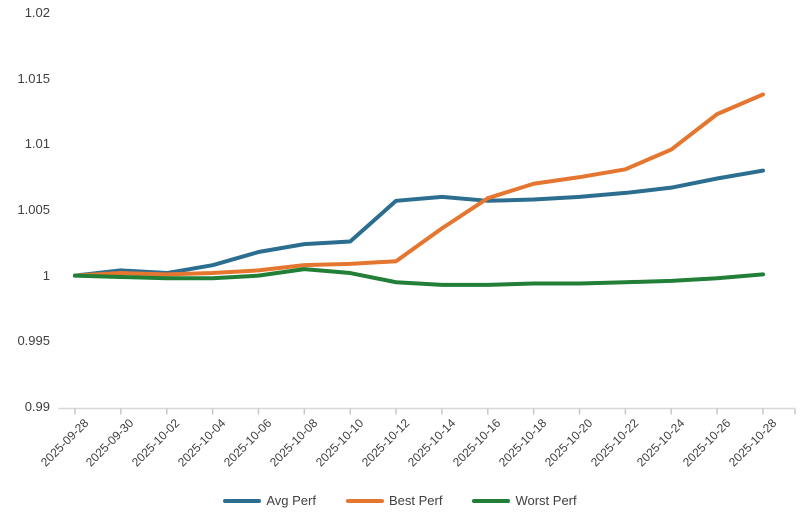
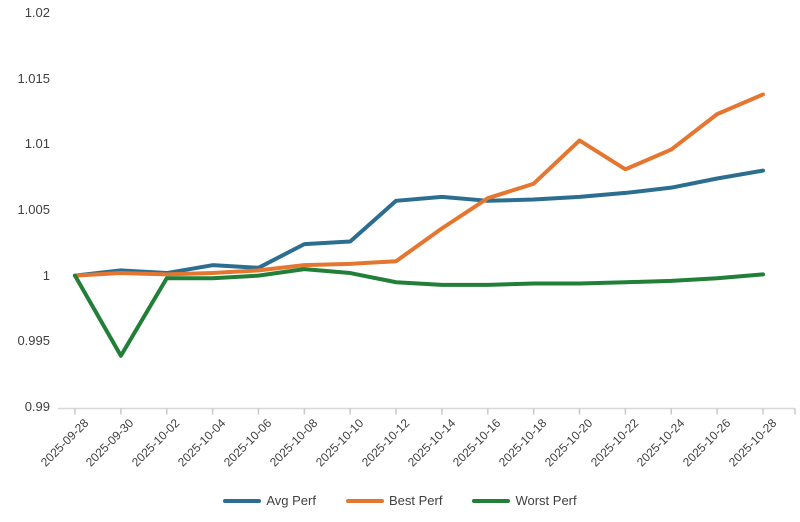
Worst Perf/2025-09-30: 0.9999 -> 0.9939
Avg Perf/2025-10-06: 1.0018 -> 1.0006
Best Perf/2025-10-20: 1.0075 -> 1.0103
